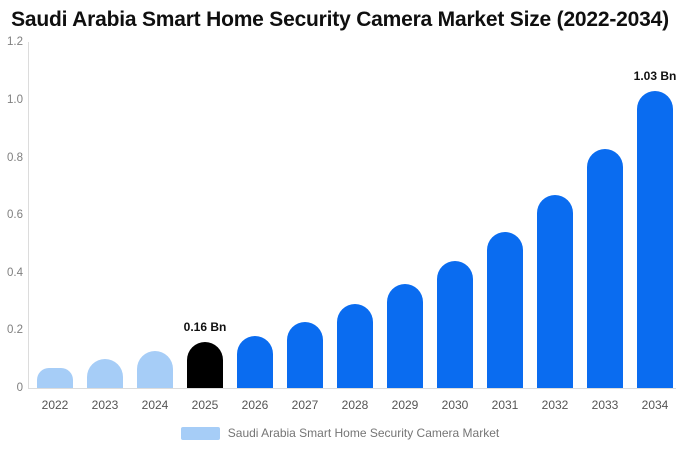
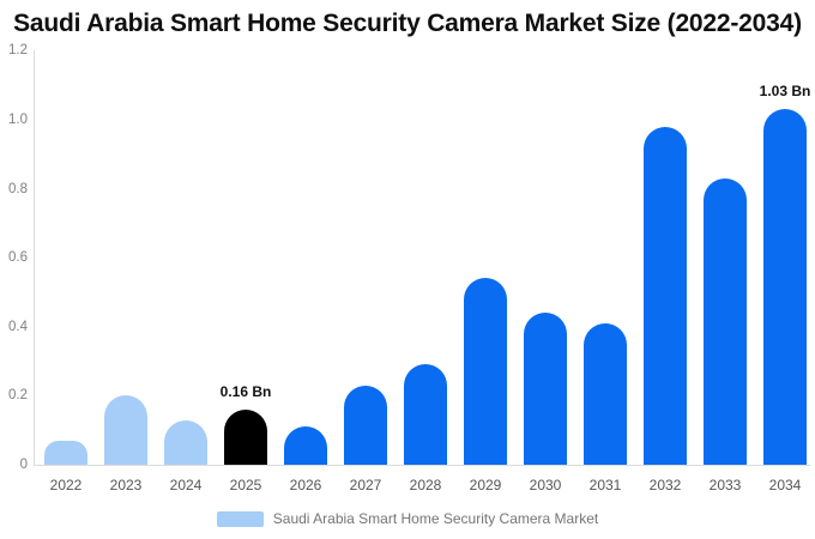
2023: 0.10 -> 0.20
2026: 0.18 -> 0.11
2029: 0.36 -> 0.54
2031: 0.54 -> 0.41
2032: 0.67 -> 0.98
